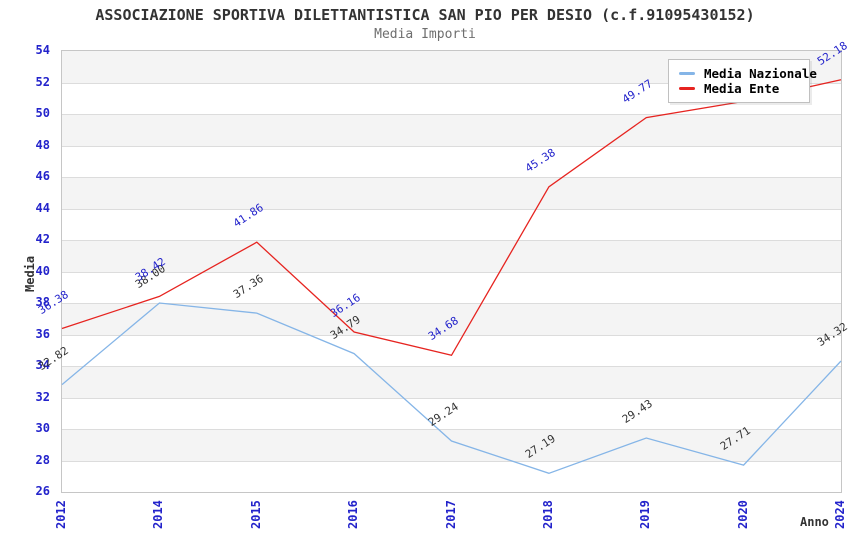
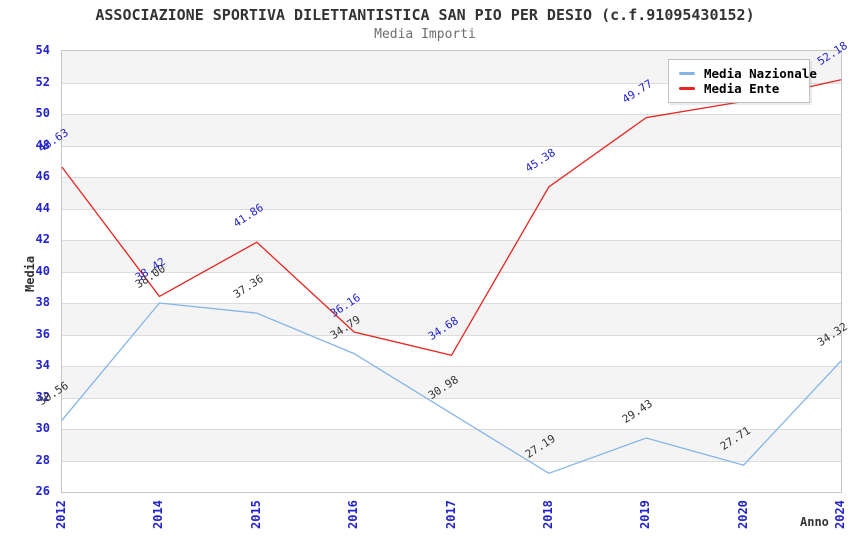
Media Nazionale/2012: 32.82 -> 30.56
Media Ente/2012: 36.38 -> 46.63
Media Nazionale/2017: 29.24 -> 30.98
